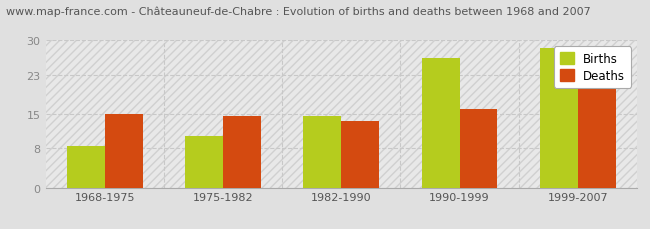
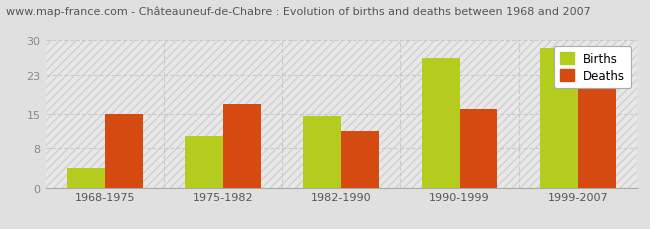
Births/1968-1975: 8.5 -> 4.0
Deaths/1975-1982: 14.5 -> 17.0
Deaths/1982-1990: 13.5 -> 11.5
